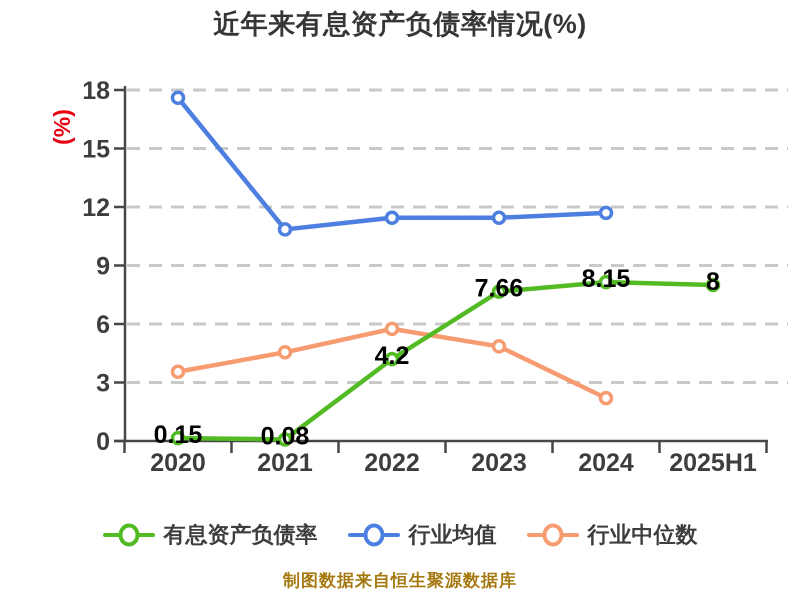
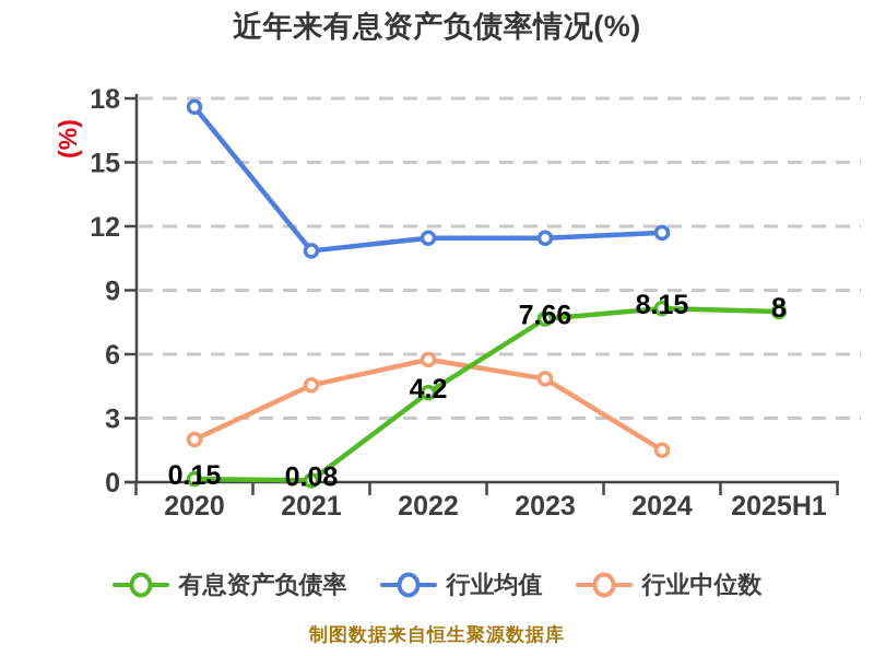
行业中位数/2020: 3.5 -> 2.0
行业中位数/2024: 2.2 -> 1.5
